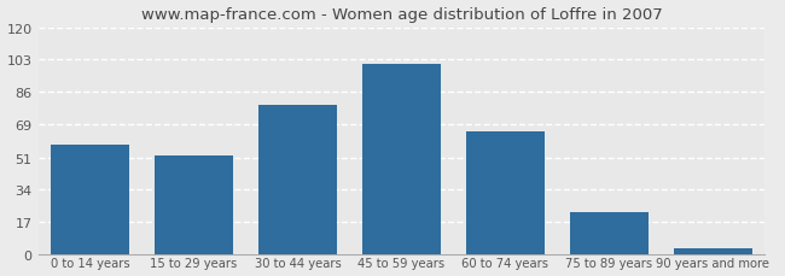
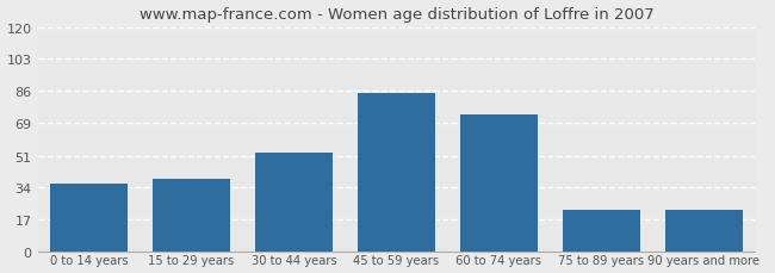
0 to 14 years: 58 -> 36
15 to 29 years: 52 -> 39
30 to 44 years: 79 -> 53
45 to 59 years: 101 -> 85
60 to 74 years: 65 -> 73
90 years and more: 3 -> 22
